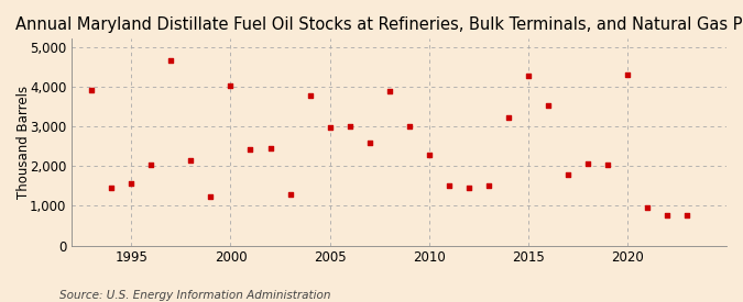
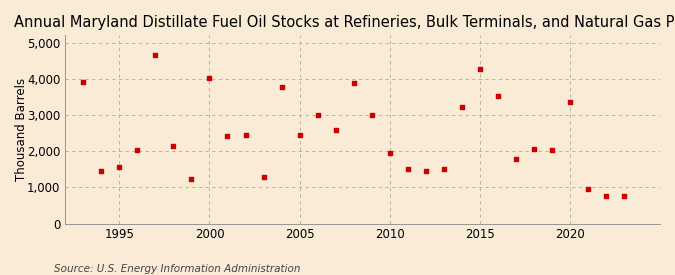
2005: 2,970 -> 2,450
2010: 2,290 -> 1,950
2020: 4,290 -> 3,350
